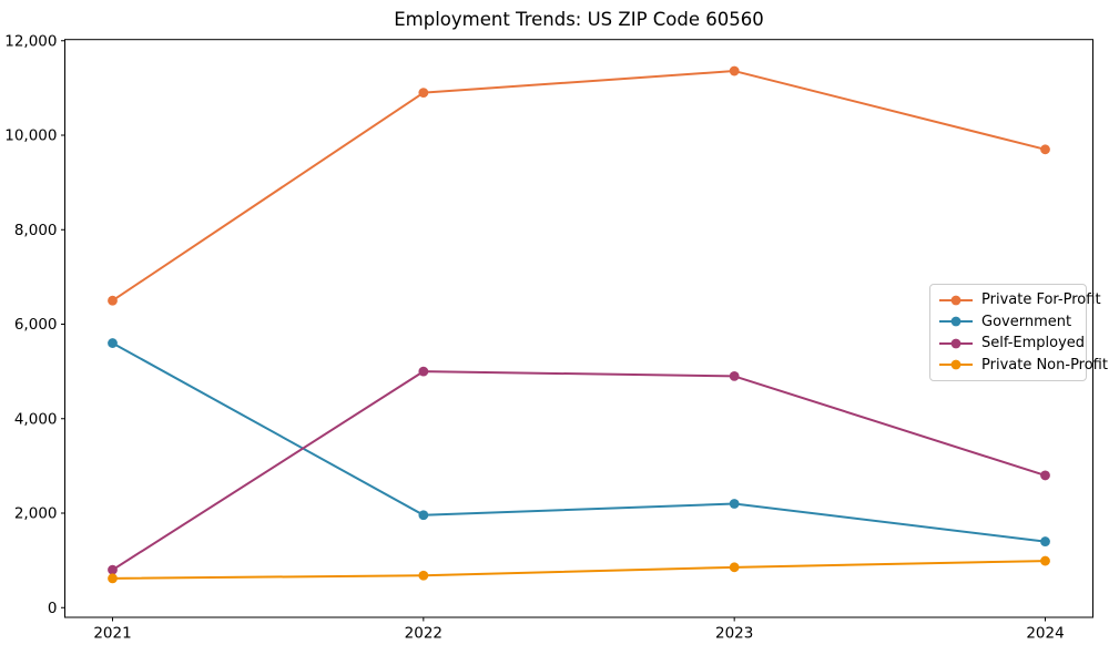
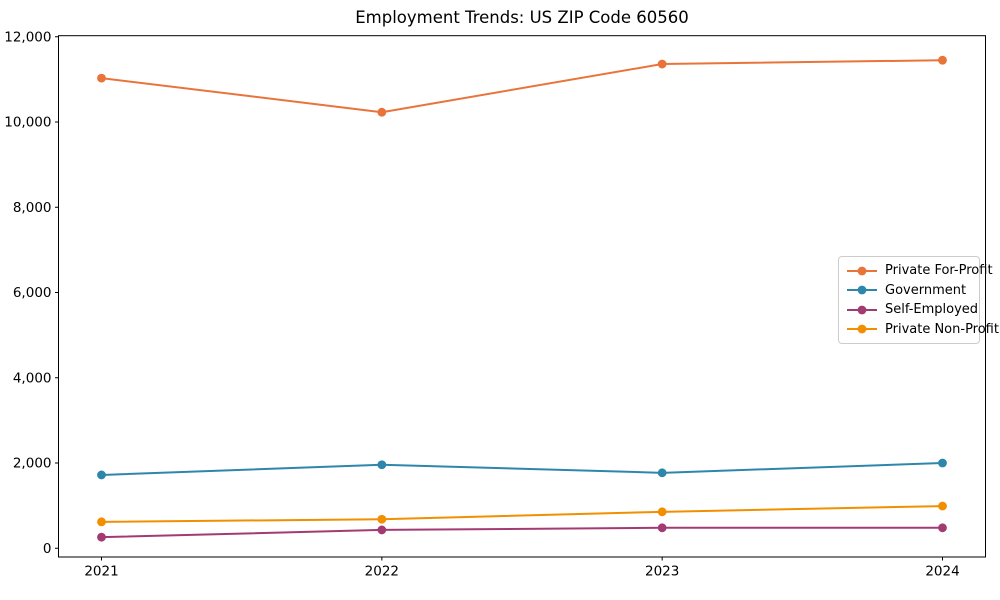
Private For-Profit/2021: 6500 -> 11000
Government/2021: 5600 -> 1700
Self-Employed/2021: 800 -> 300
Private For-Profit/2022: 10900 -> 10200
Self-Employed/2022: 5000 -> 400
Government/2023: 2200 -> 1800
Self-Employed/2023: 4900 -> 500
Private For-Profit/2024: 9700 -> 11400
Government/2024: 1400 -> 2000
Self-Employed/2024: 2800 -> 500
